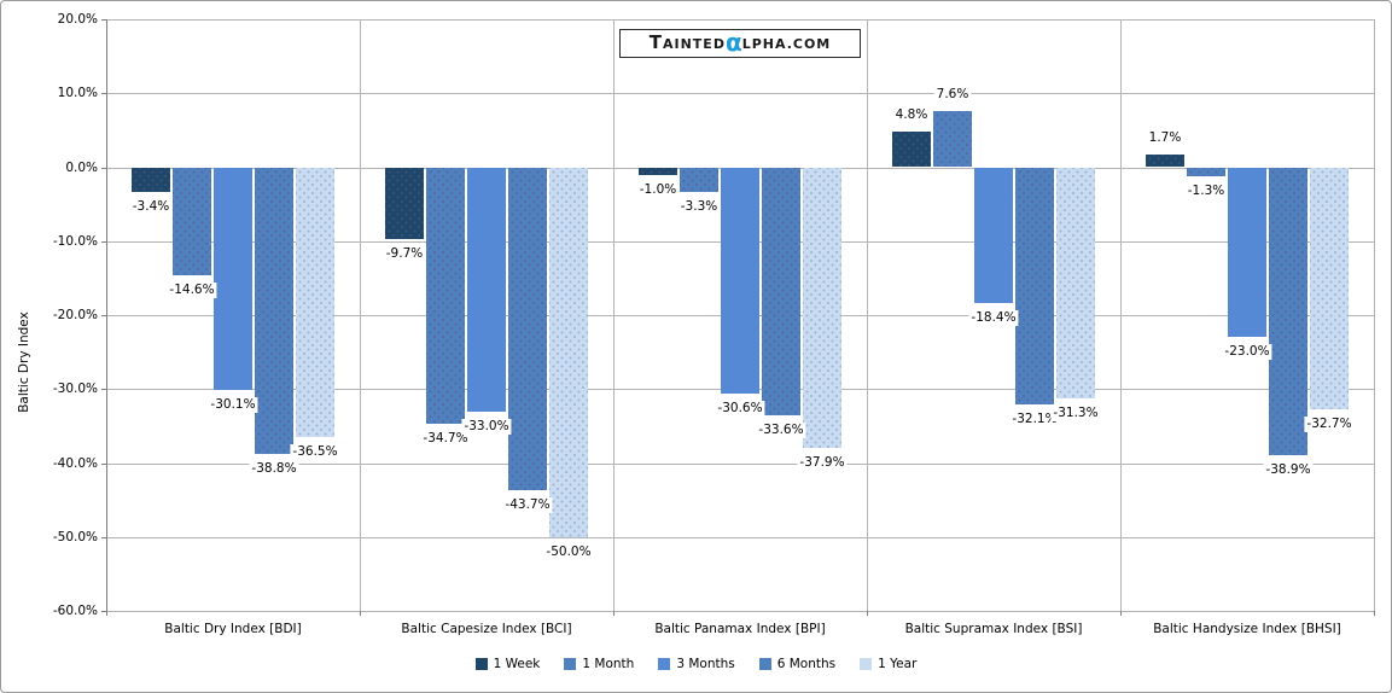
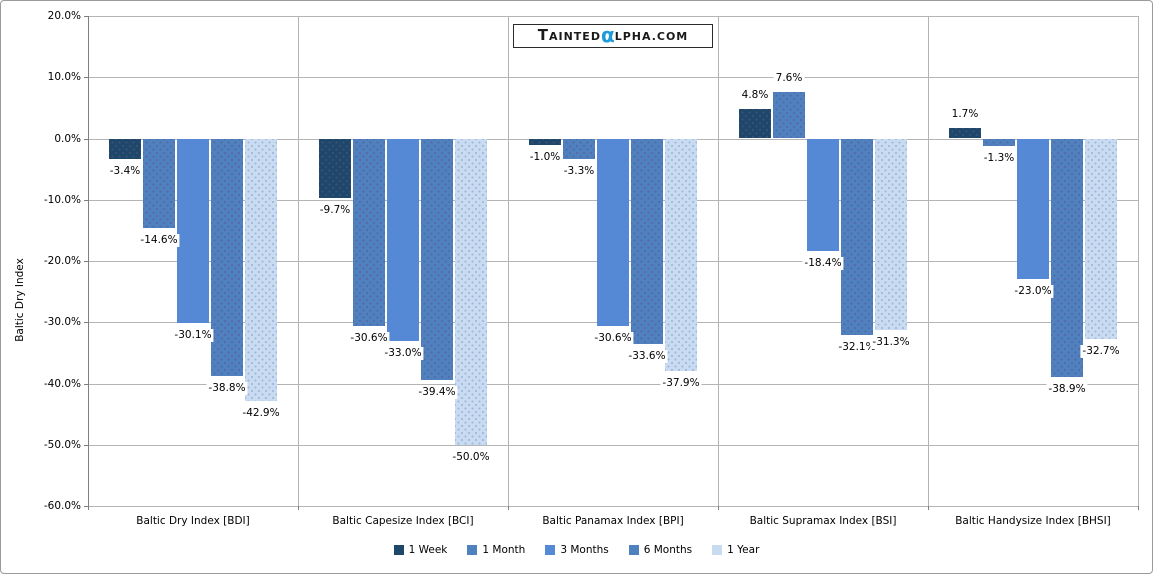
1 Year/Baltic Dry Index [BDI]: -36.5% -> -42.9%
1 Month/Baltic Capesize Index [BCI]: -34.7% -> -30.6%
6 Months/Baltic Capesize Index [BCI]: -43.7% -> -39.4%
